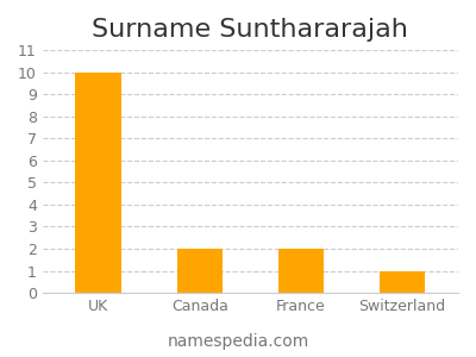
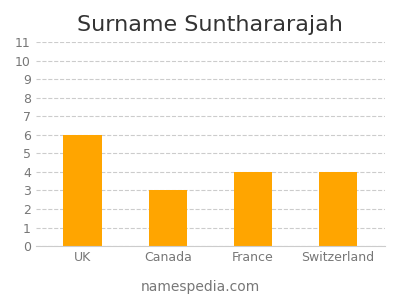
UK: 10 -> 6
Canada: 2 -> 3
France: 2 -> 4
Switzerland: 1 -> 4
